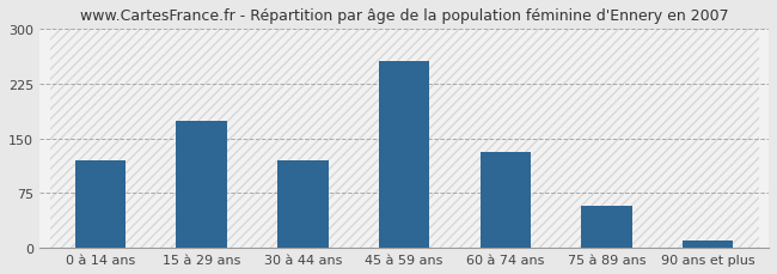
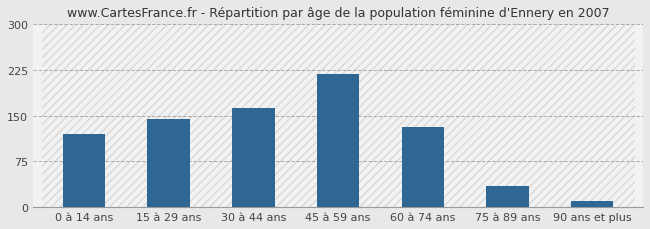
15 à 29 ans: 174 -> 144
30 à 44 ans: 120 -> 163
45 à 59 ans: 256 -> 218
75 à 89 ans: 58 -> 35
